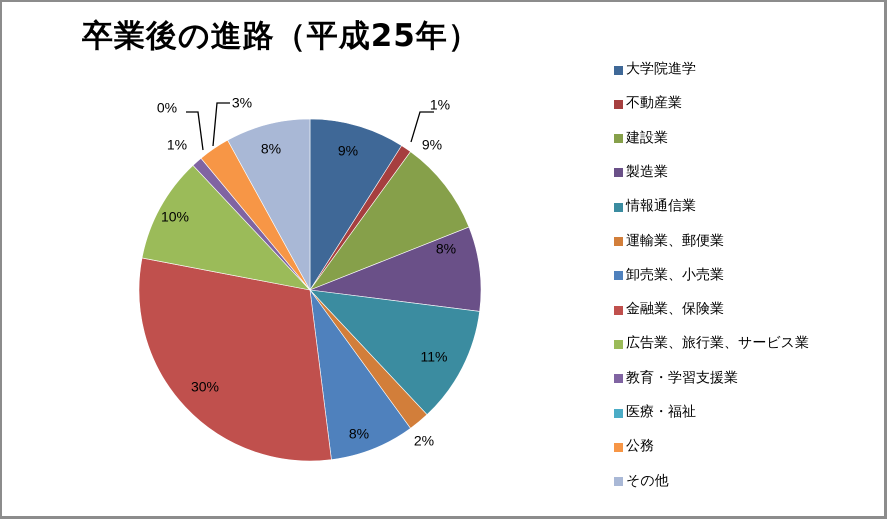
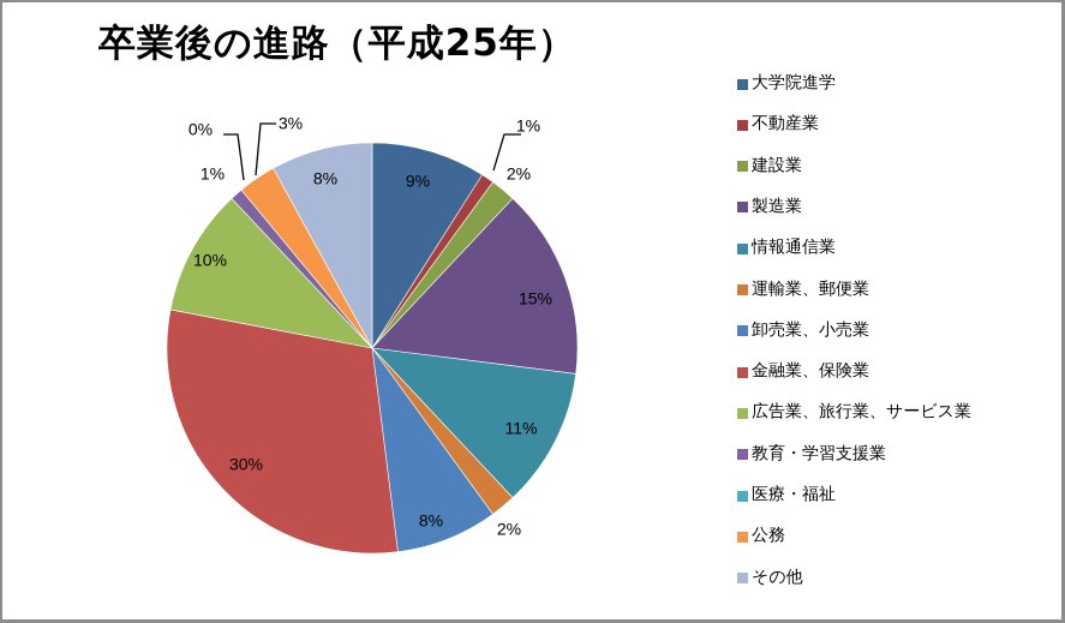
建設業: 9% -> 2%
製造業: 8% -> 15%
